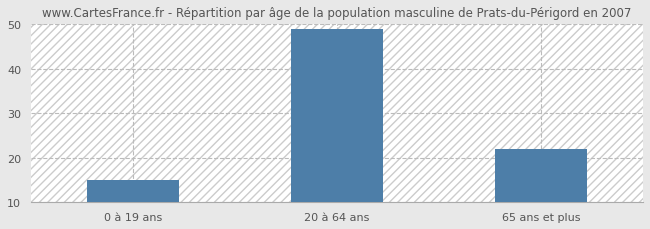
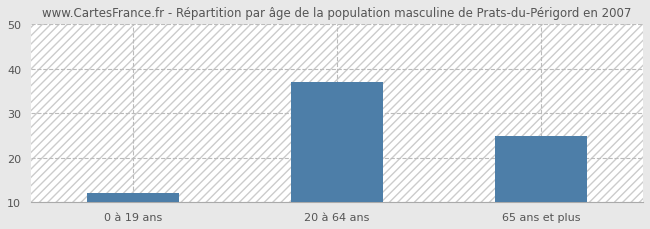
0 à 19 ans: 15 -> 12
20 à 64 ans: 49 -> 37
65 ans et plus: 22 -> 25
